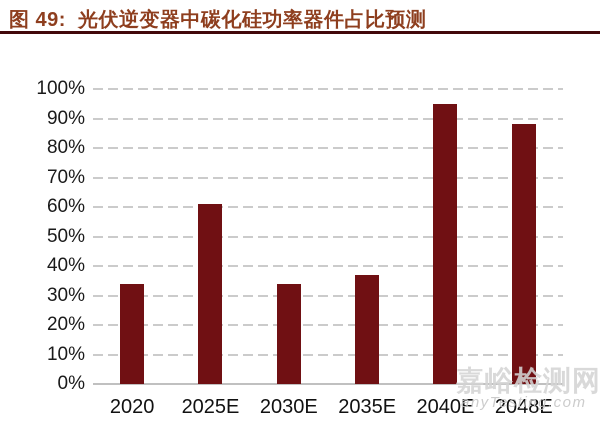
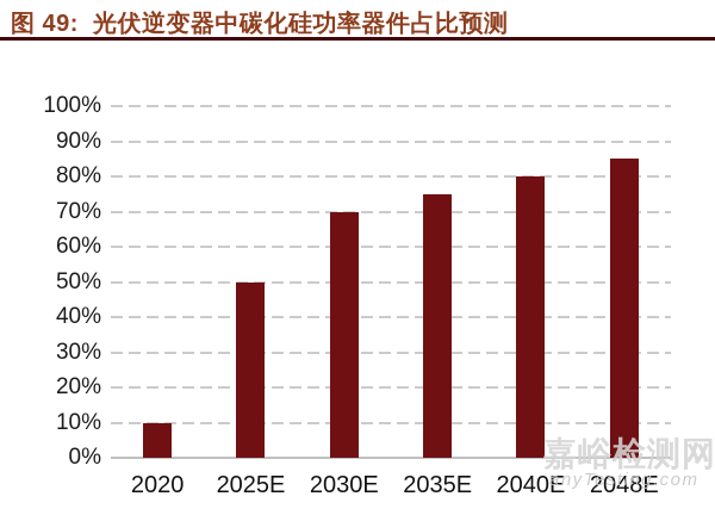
2020: 34% -> 10%
2025E: 61% -> 50%
2030E: 34% -> 70%
2035E: 37% -> 75%
2040E: 95% -> 80%
2048E: 88% -> 85%
